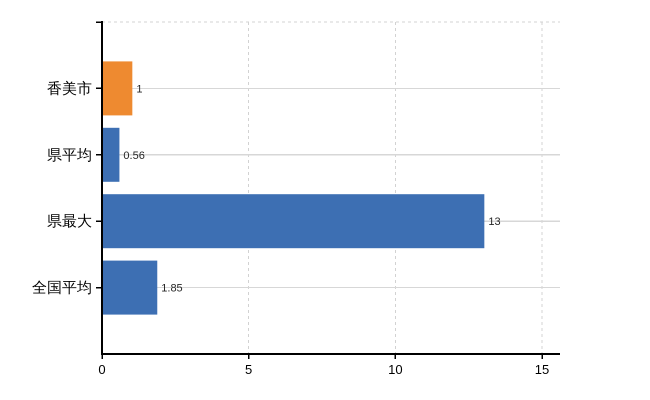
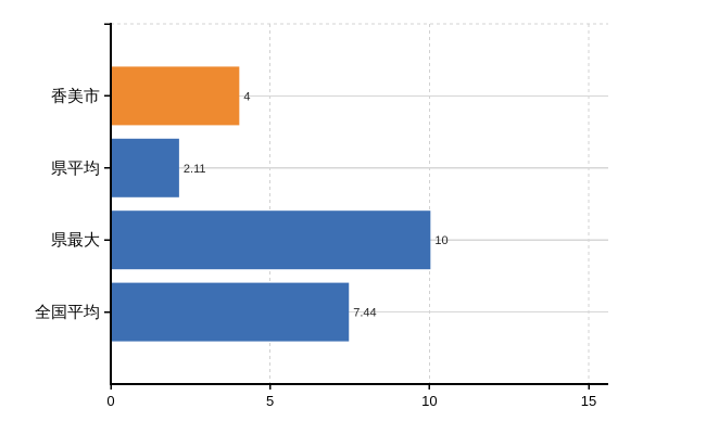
香美市: 1 -> 4
県平均: 0.56 -> 2.11
県最大: 13 -> 10
全国平均: 1.85 -> 7.44
